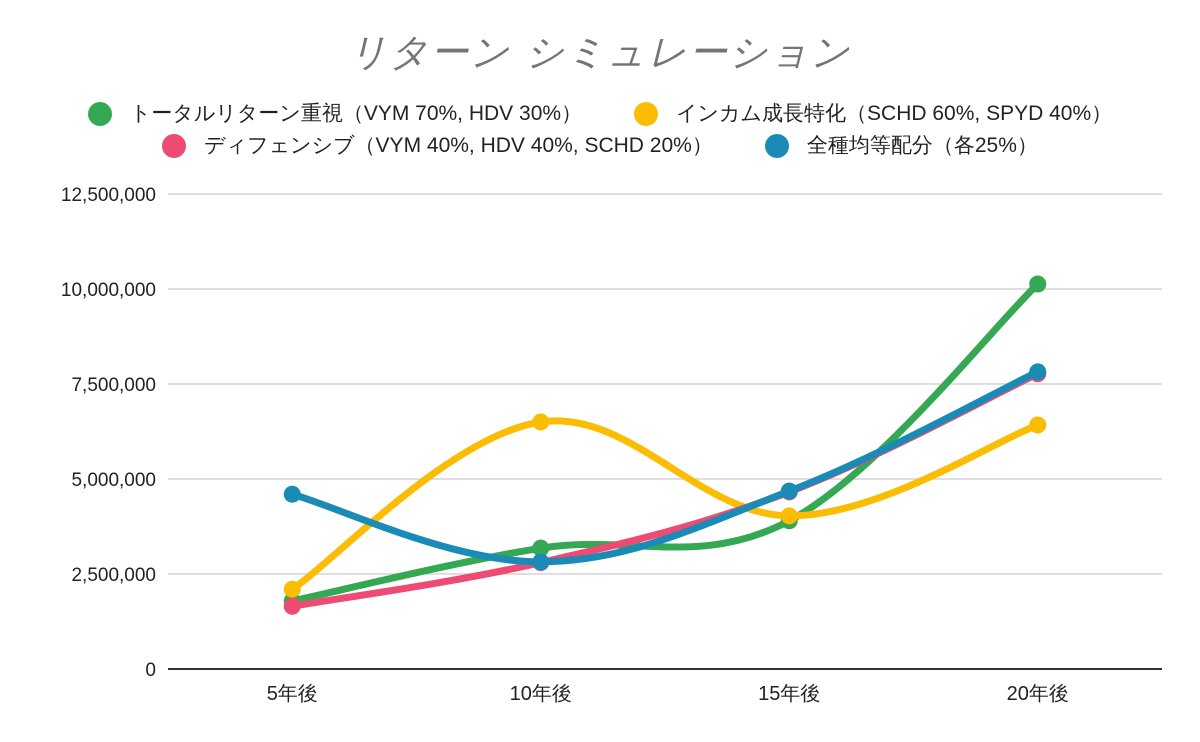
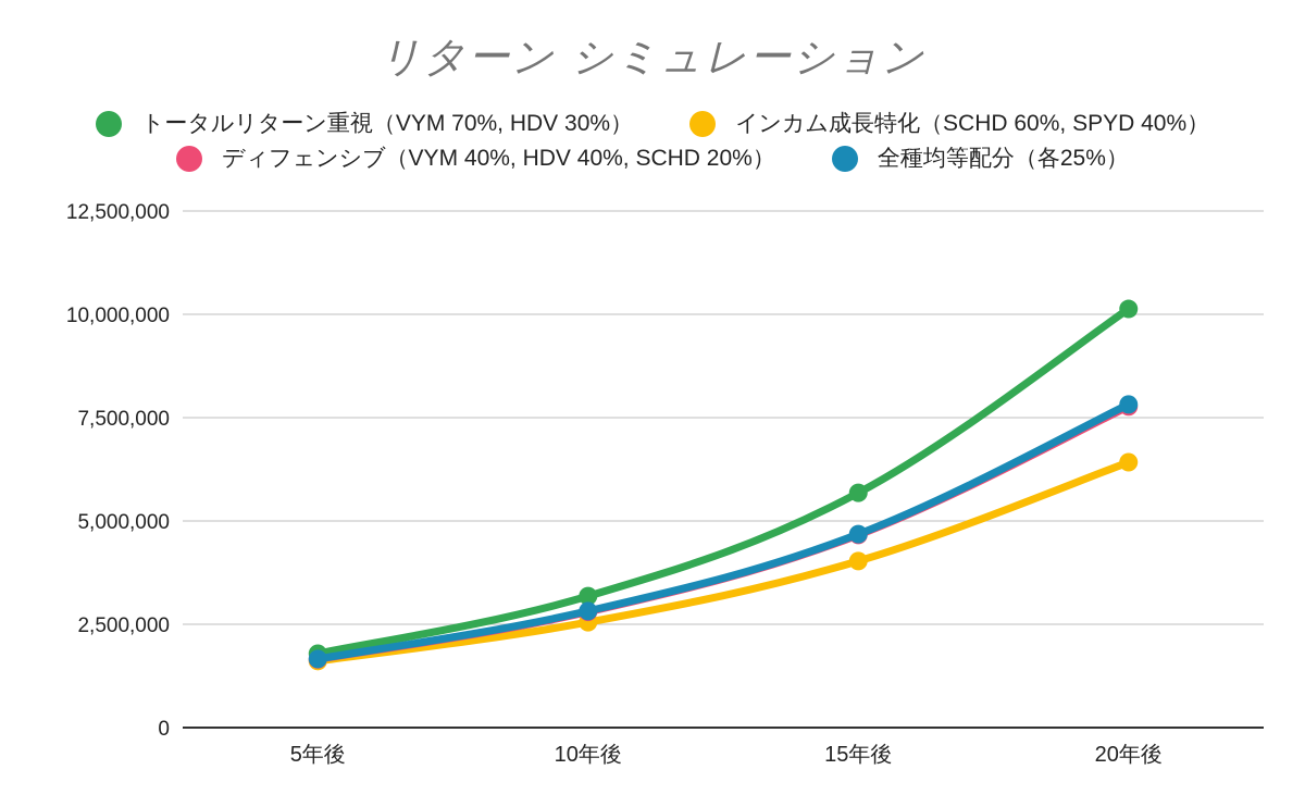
インカム成長特化（SCHD 60%, SPYD 40%）/5年後: 2100000 -> 1600000
全種均等配分（各25%）/5年後: 4600000 -> 1700000
インカム成長特化（SCHD 60%, SPYD 40%）/10年後: 6500000 -> 2600000
トータルリターン重視（VYM 70%, HDV 30%）/15年後: 3900000 -> 5700000
